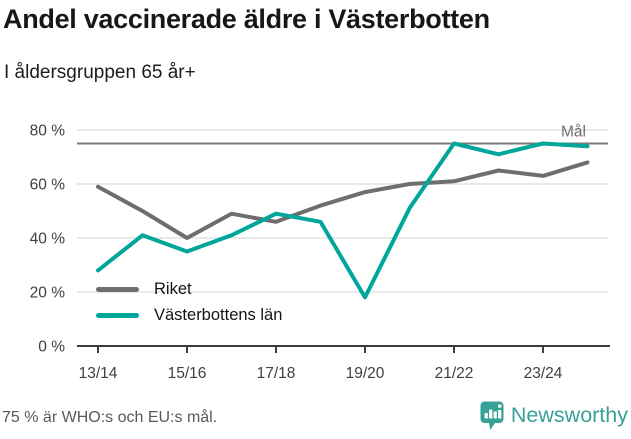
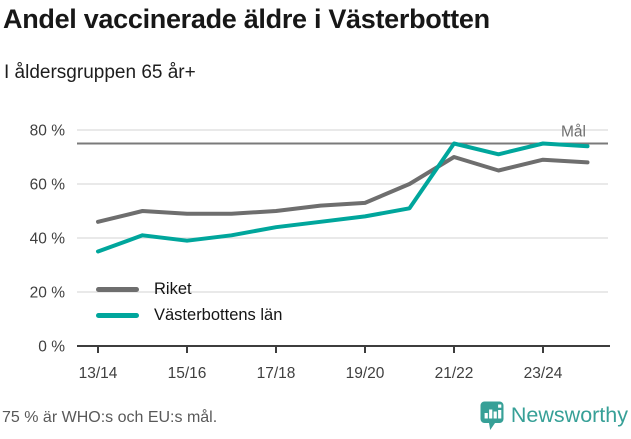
Riket/13/14: 59% -> 46%
Västerbottens län/13/14: 28% -> 35%
Riket/15/16: 40% -> 49%
Västerbottens län/15/16: 35% -> 39%
Riket/17/18: 46% -> 50%
Västerbottens län/17/18: 49% -> 44%
Riket/19/20: 57% -> 53%
Västerbottens län/19/20: 18% -> 48%
Riket/21/22: 61% -> 70%
Riket/23/24: 63% -> 69%
